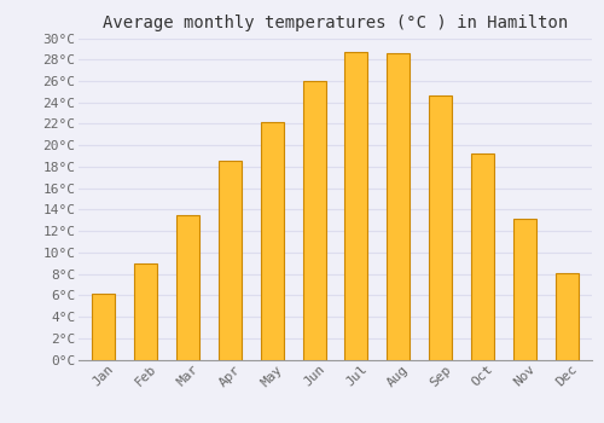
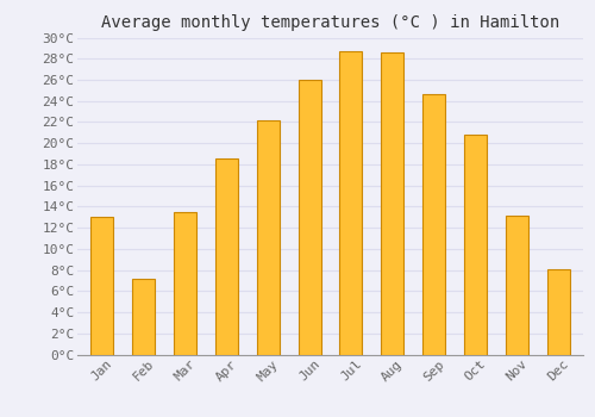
Jan: 6.2°C -> 13.0°C
Feb: 9.0°C -> 7.2°C
Oct: 19.2°C -> 20.8°C
